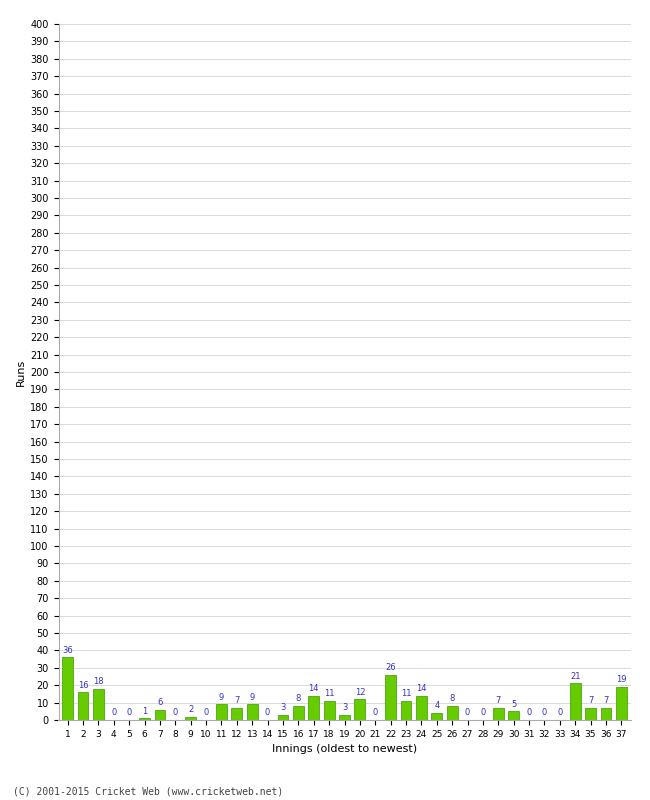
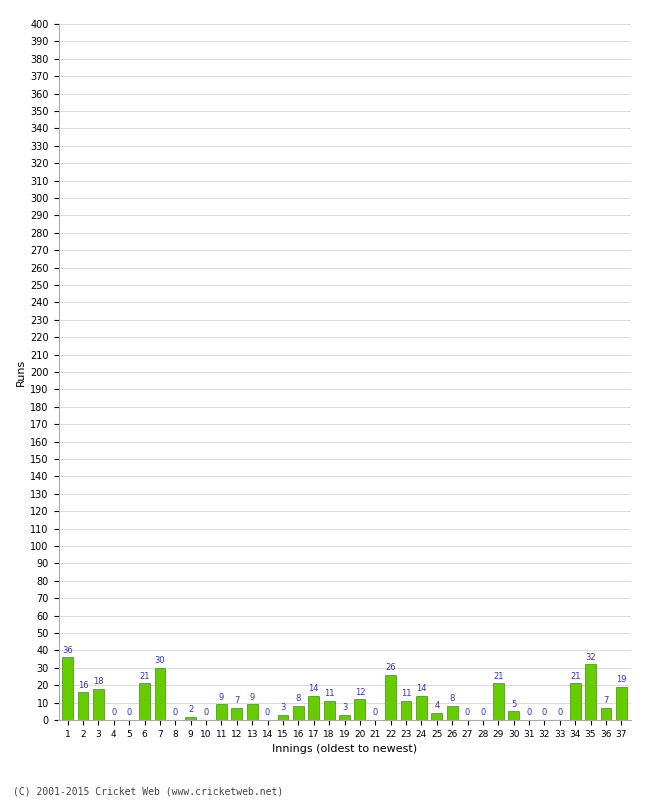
6: 1 -> 21
7: 6 -> 30
29: 7 -> 21
35: 7 -> 32
